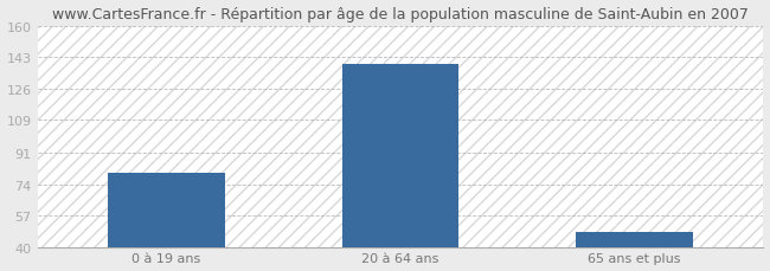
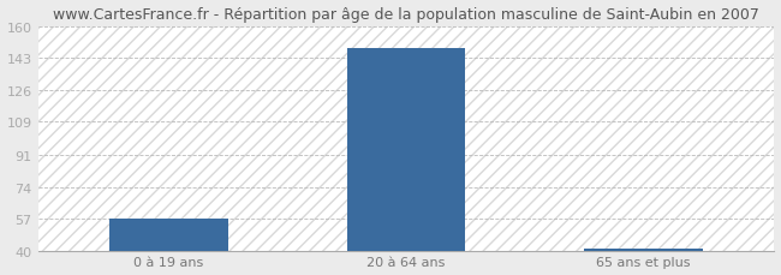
0 à 19 ans: 80 -> 57
20 à 64 ans: 139 -> 148
65 ans et plus: 48 -> 41
